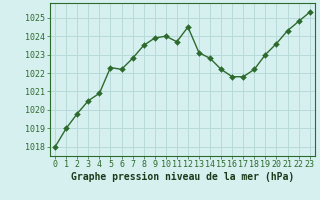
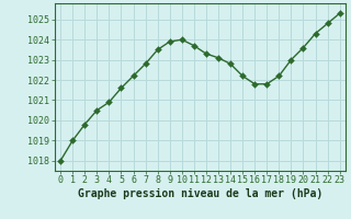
5: 1022.3 -> 1021.6
12: 1024.5 -> 1023.3
